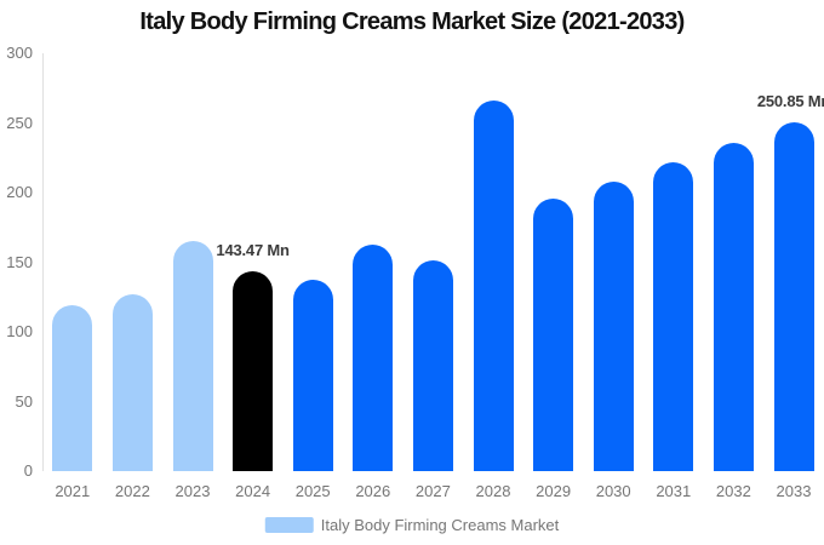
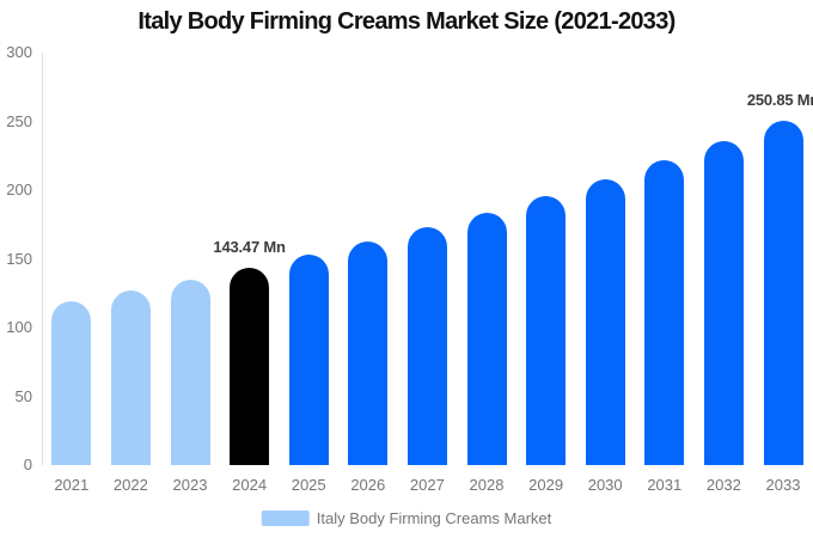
2023: 165 -> 135
2025: 137 -> 153
2027: 151 -> 173
2028: 266 -> 184
